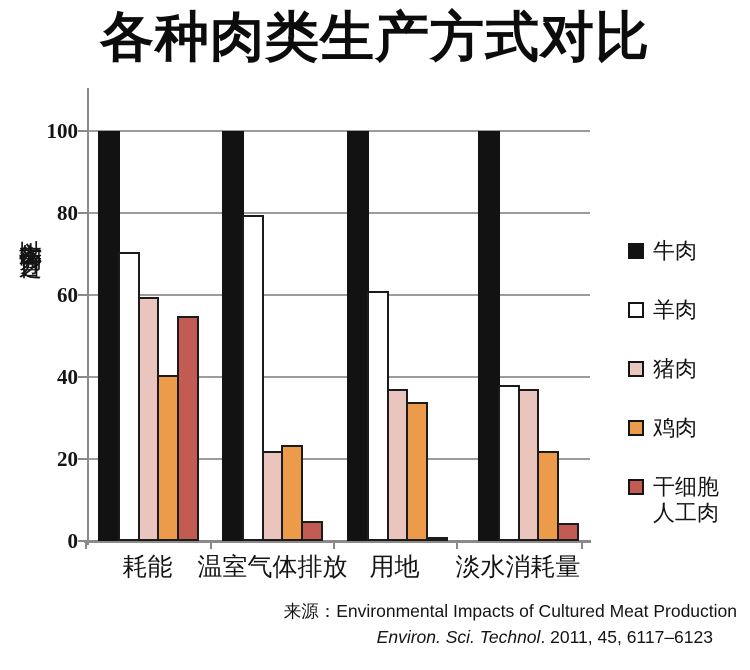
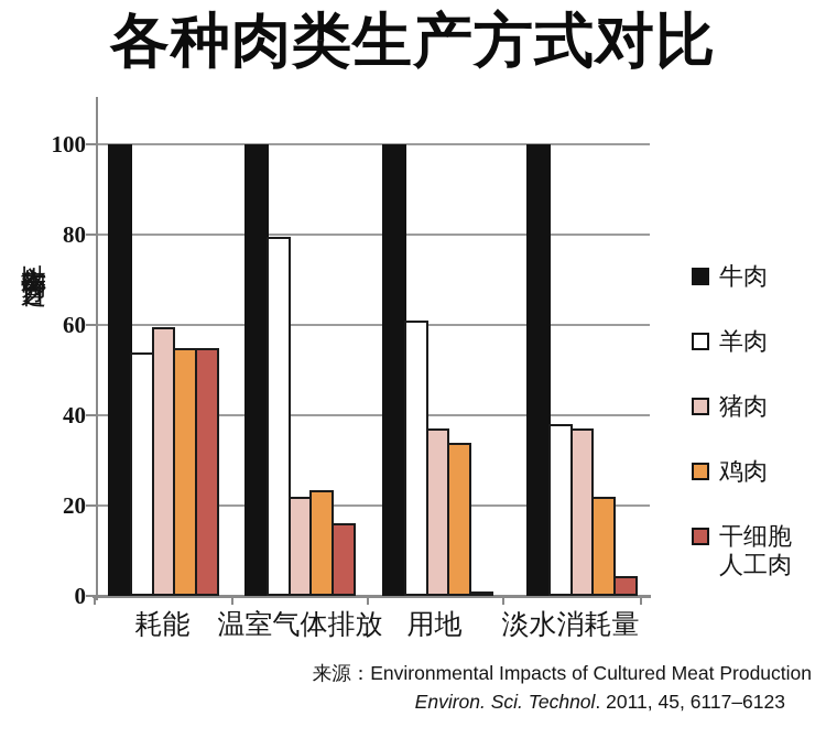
羊肉/耗能: 70 -> 54
鸡肉/耗能: 40 -> 55
干细胞人工肉/温室气体排放: 5 -> 16
